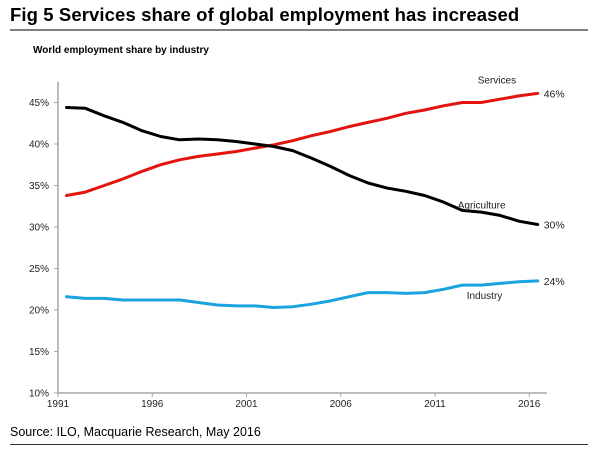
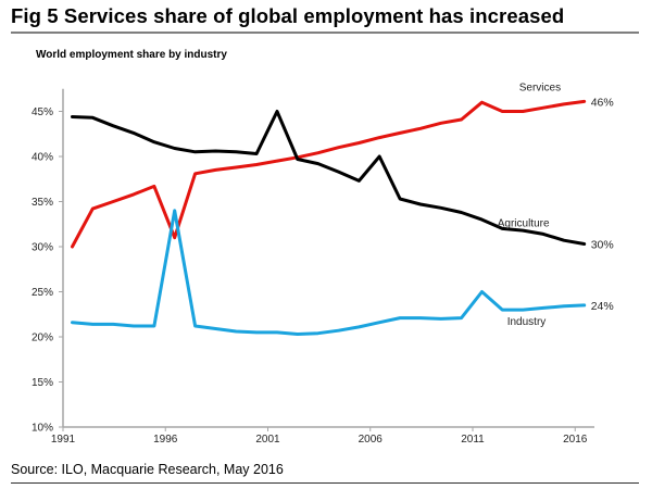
Services/1991: 34% -> 30%
Services/1996: 38% -> 31%
Industry/1996: 21% -> 34%
Agriculture/2001: 40% -> 45%
Agriculture/2006: 36% -> 40%
Services/2011: 45% -> 46%
Industry/2011: 22% -> 25%
